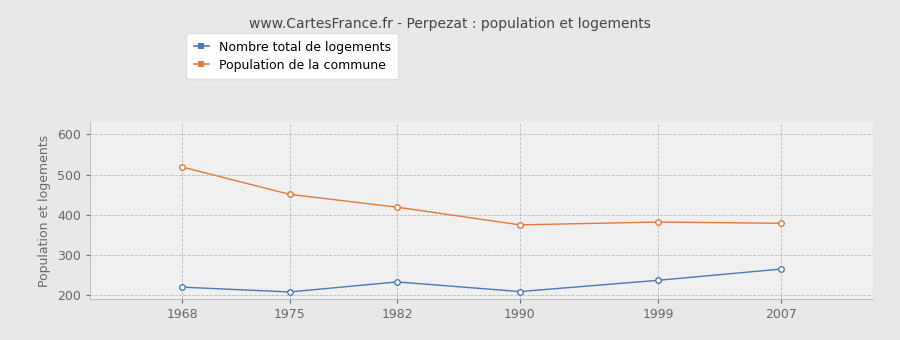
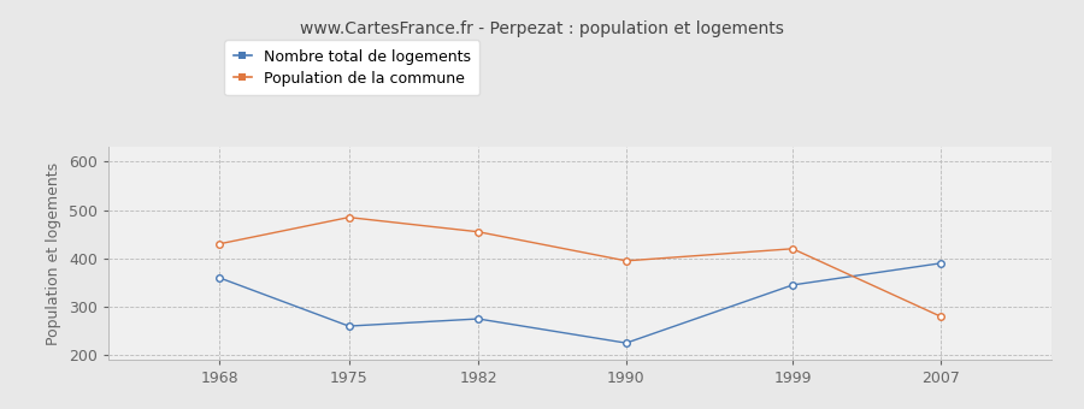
Nombre total de logements/1968: 220 -> 360
Population de la commune/1968: 519 -> 430
Nombre total de logements/1975: 208 -> 260
Population de la commune/1975: 451 -> 485
Nombre total de logements/1982: 233 -> 275
Population de la commune/1982: 419 -> 455
Nombre total de logements/1990: 209 -> 225
Population de la commune/1990: 375 -> 395
Nombre total de logements/1999: 237 -> 345
Population de la commune/1999: 382 -> 420
Nombre total de logements/2007: 265 -> 390
Population de la commune/2007: 379 -> 280
